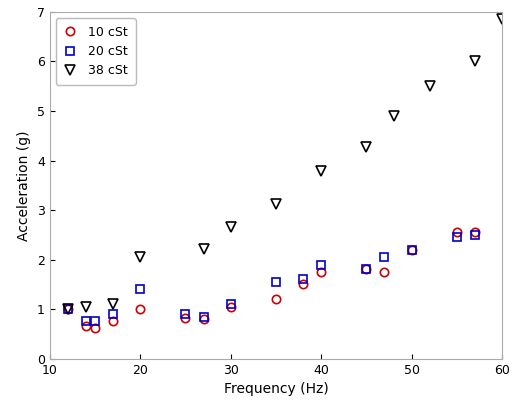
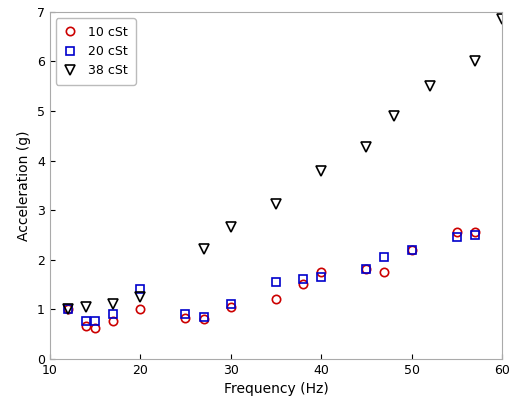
38 cSt/20: 2.05 -> 1.25
20 cSt/40: 1.90 -> 1.65
